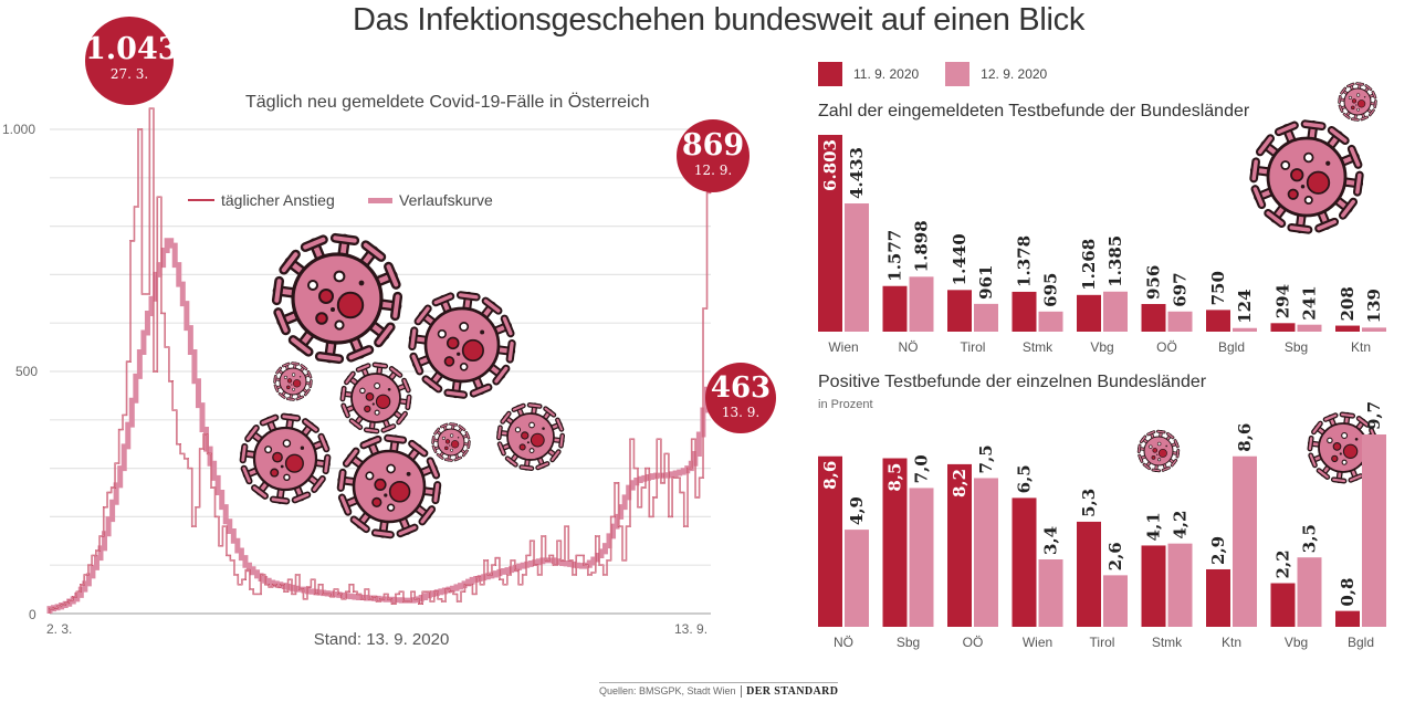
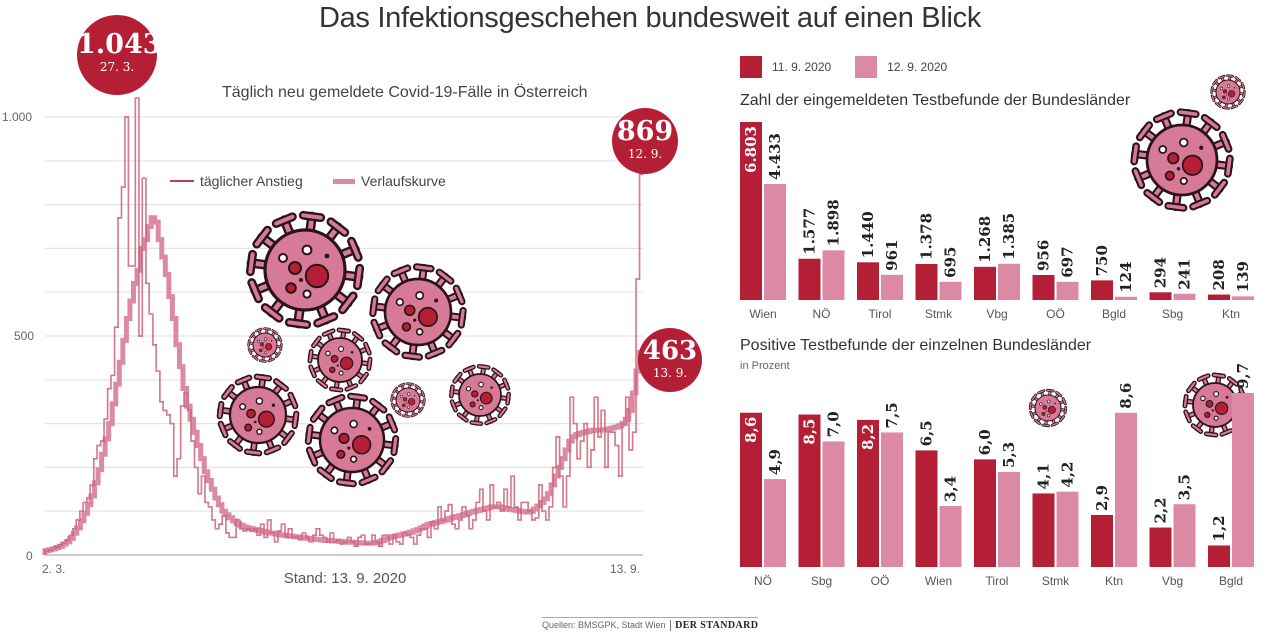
Positive Testbefunde der einzelnen Bundesländer/11. 9. 2020/Tirol: 5,3 -> 6,0
Positive Testbefunde der einzelnen Bundesländer/12. 9. 2020/Tirol: 2,6 -> 5,3
Positive Testbefunde der einzelnen Bundesländer/11. 9. 2020/Bgld: 0,8 -> 1,2
